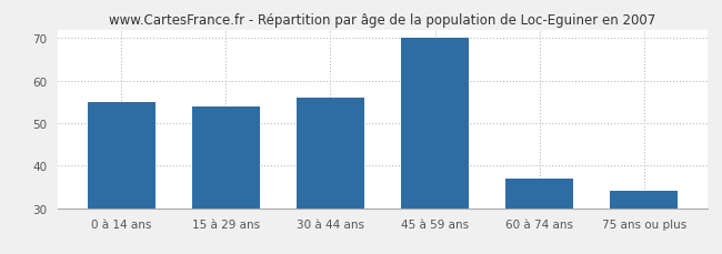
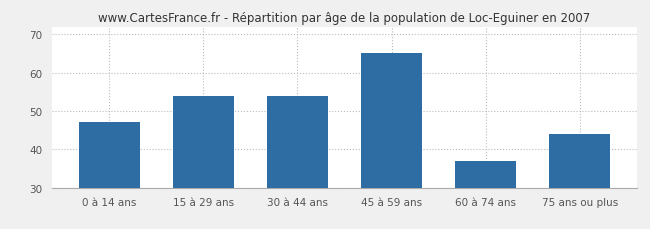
0 à 14 ans: 55 -> 47
30 à 44 ans: 56 -> 54
45 à 59 ans: 70 -> 65
75 ans ou plus: 34 -> 44
